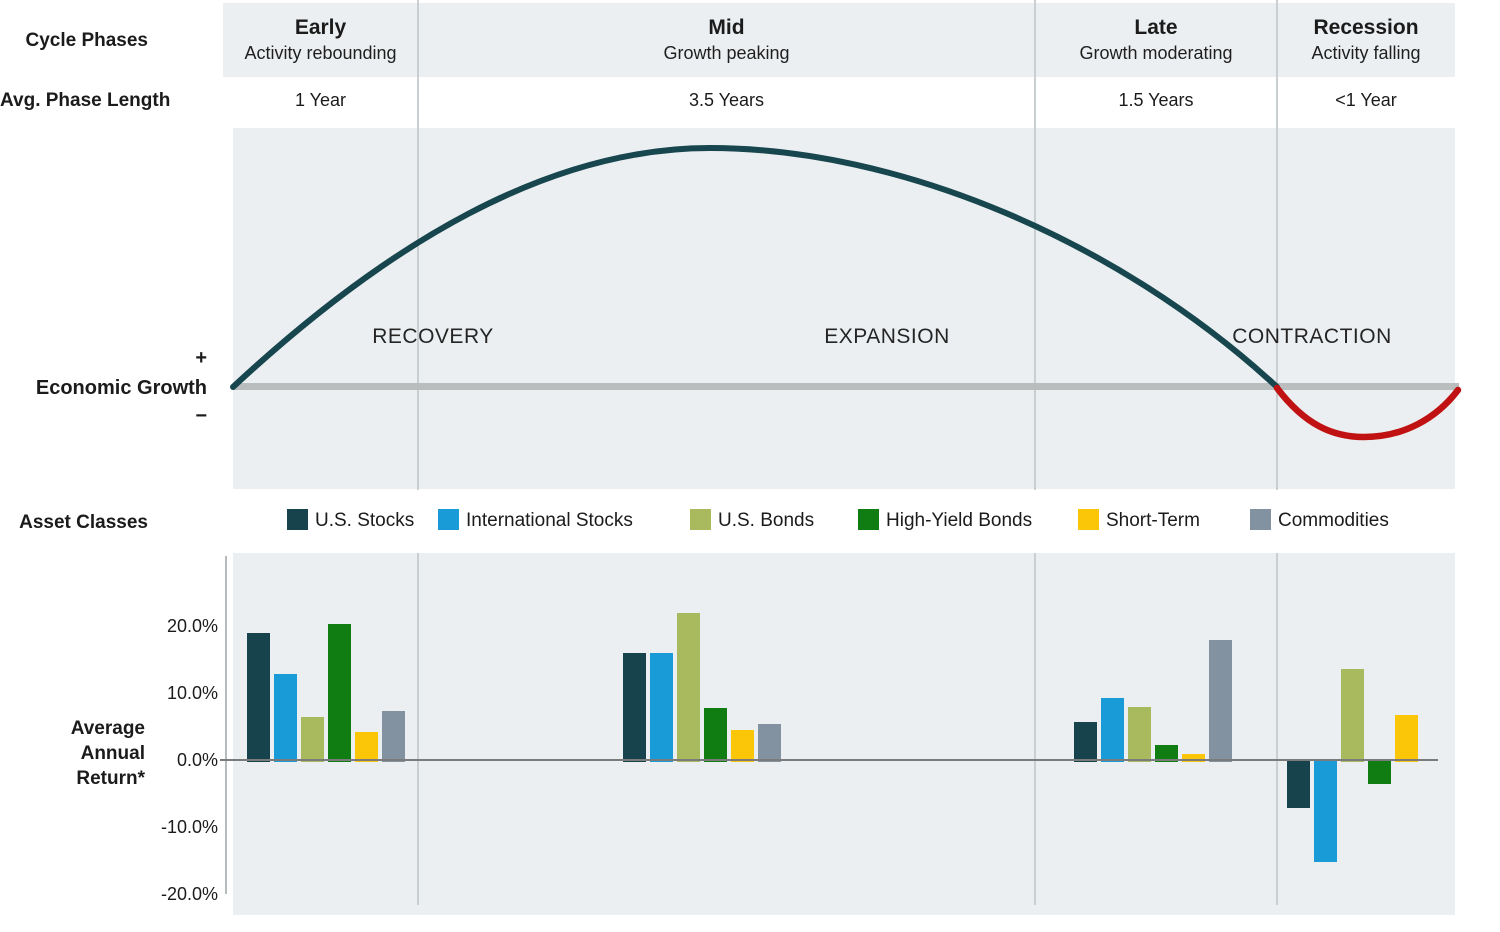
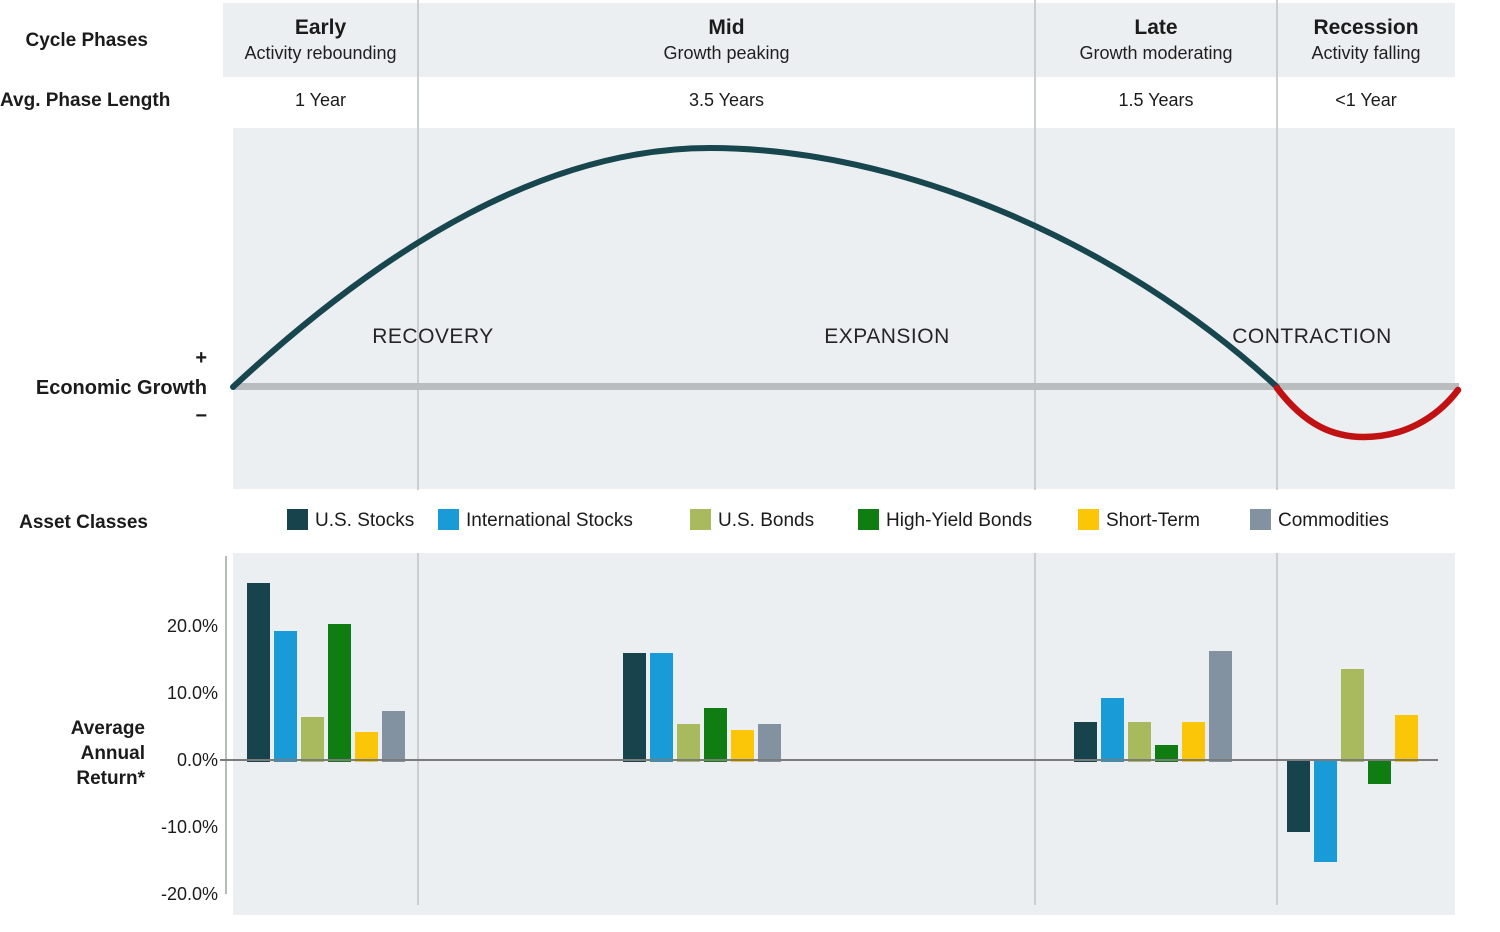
U.S. Stocks/Early: 19% -> 26%
International Stocks/Early: 13% -> 19%
U.S. Bonds/Mid: 22% -> 6%
U.S. Bonds/Late: 8% -> 6%
Short-Term/Late: 1% -> 6%
Commodities/Late: 18% -> 16%
U.S. Stocks/Recession: -7% -> -10%
